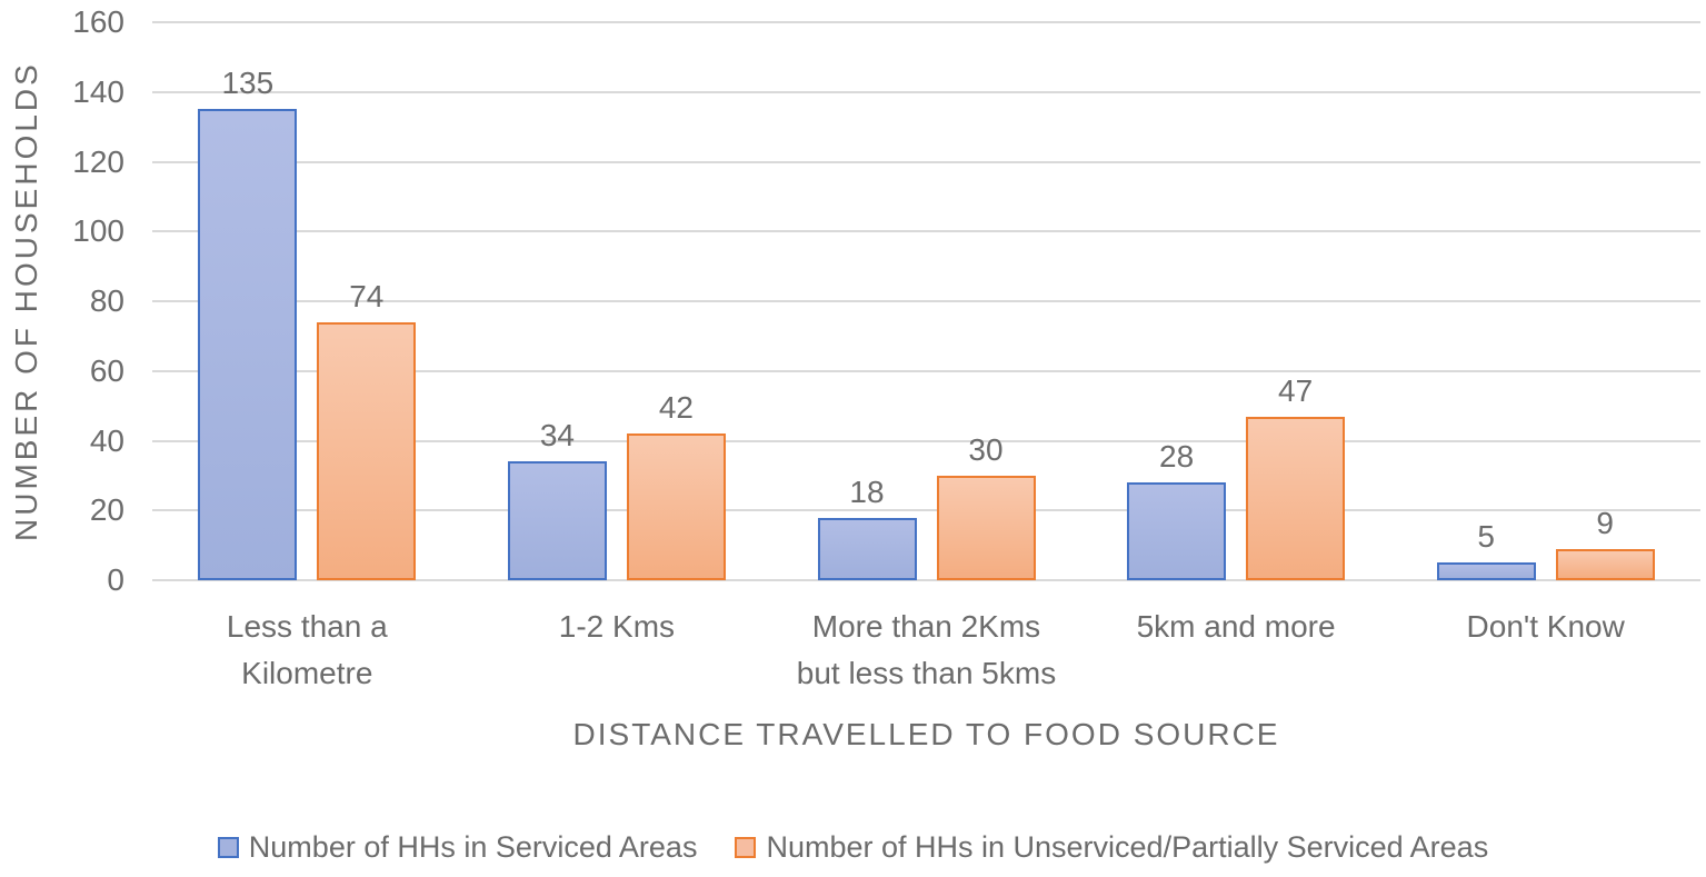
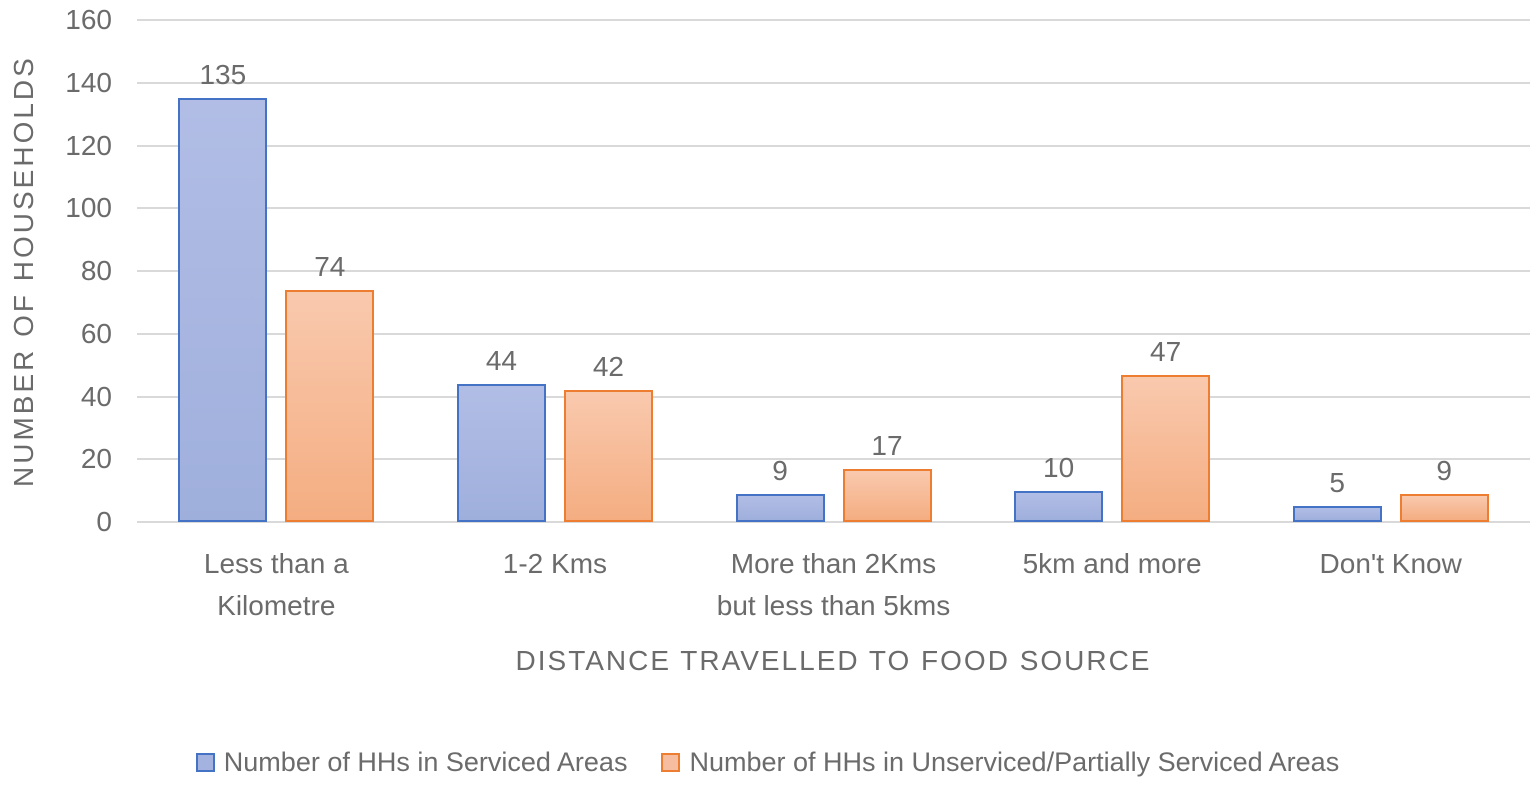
Number of HHs in Serviced Areas/1-2 Kms: 34 -> 44
Number of HHs in Serviced Areas/More than 2Kms but less than 5kms: 18 -> 9
Number of HHs in Unserviced/Partially Serviced Areas/More than 2Kms but less than 5kms: 30 -> 17
Number of HHs in Serviced Areas/5km and more: 28 -> 10
